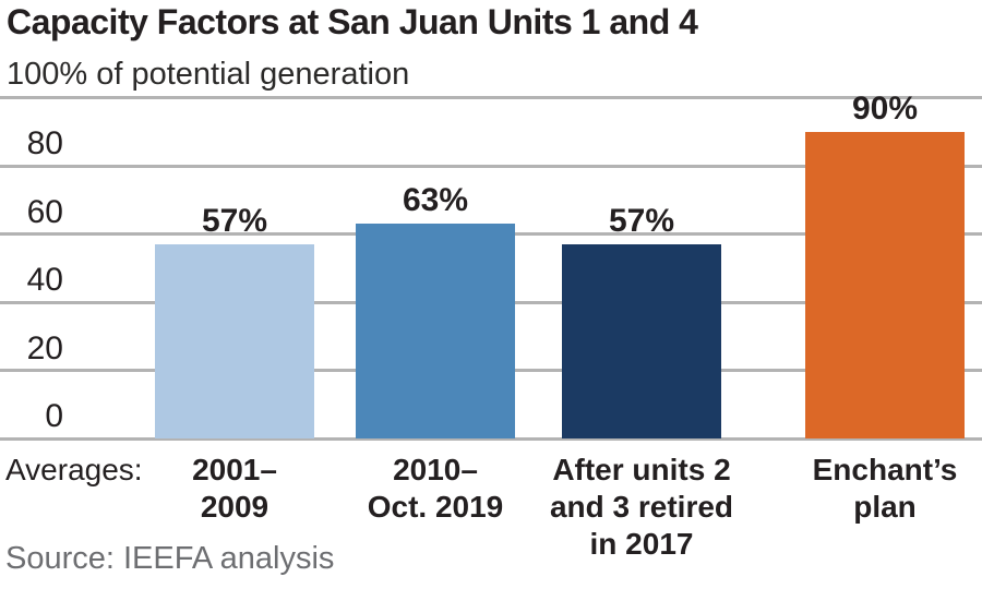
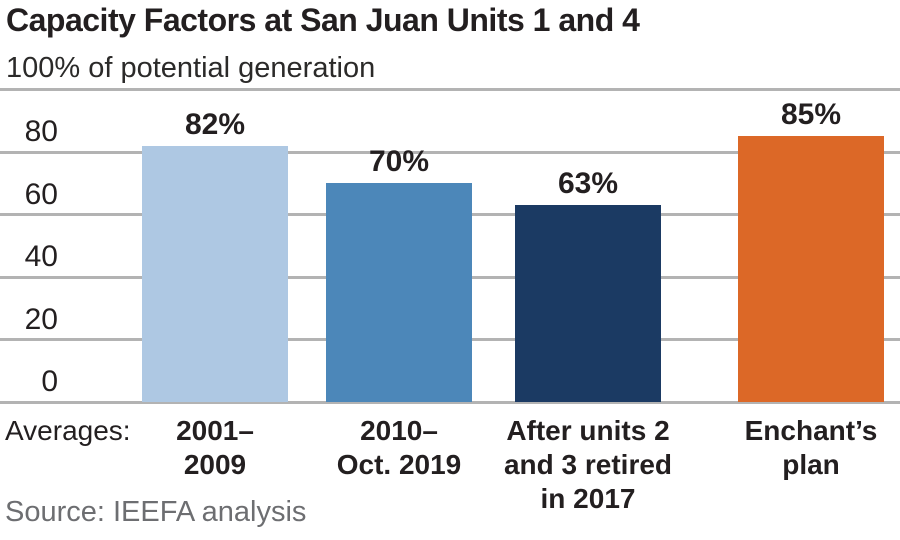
2001– 2009: 57% -> 82%
2010– Oct. 2019: 63% -> 70%
After units 2 and 3 retired in 2017: 57% -> 63%
Enchant’s plan: 90% -> 85%
